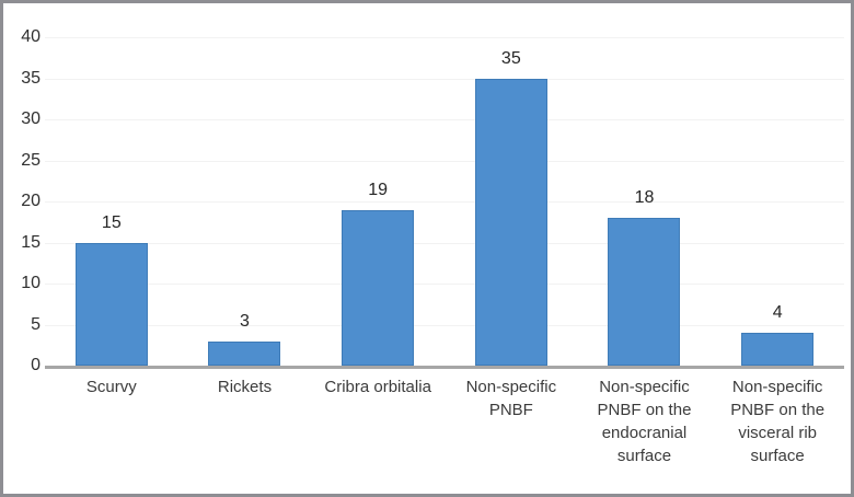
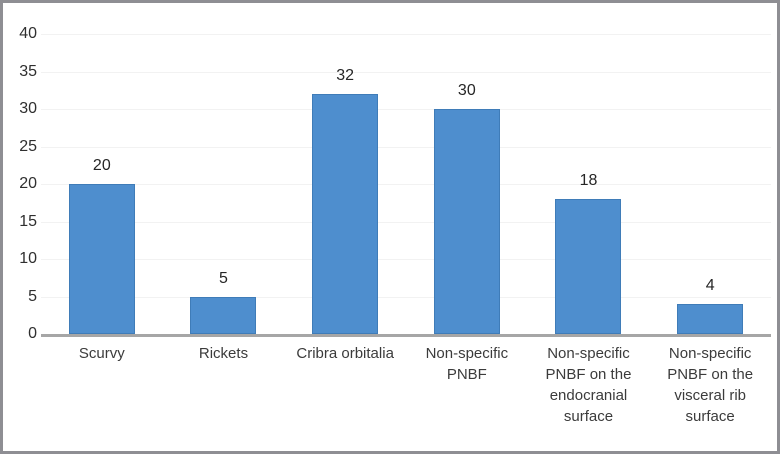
Scurvy: 15 -> 20
Rickets: 3 -> 5
Cribra orbitalia: 19 -> 32
Non-specific PNBF: 35 -> 30
